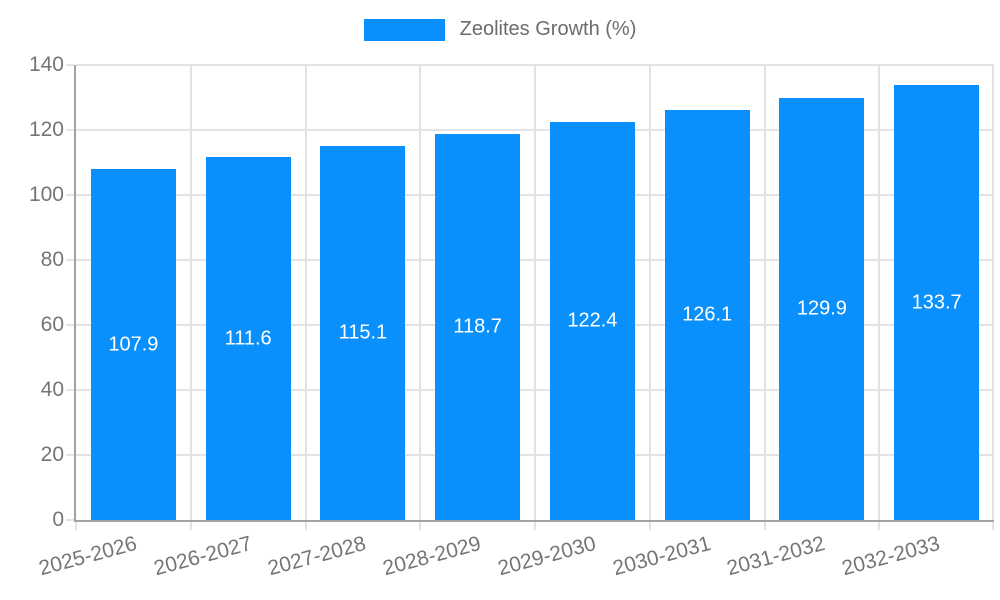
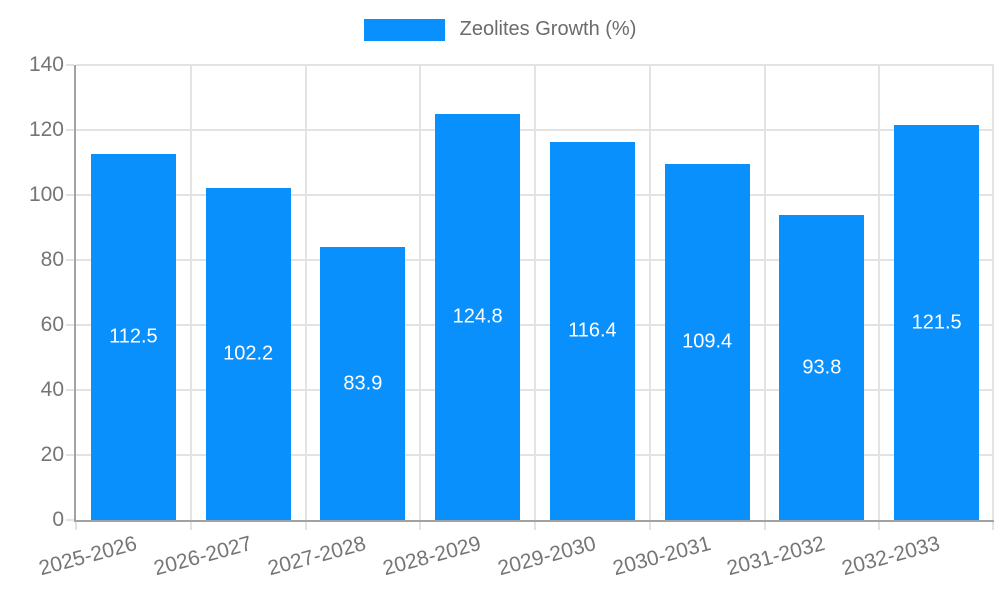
2025-2026: 107.9 -> 112.5
2026-2027: 111.6 -> 102.2
2027-2028: 115.1 -> 83.9
2028-2029: 118.7 -> 124.8
2029-2030: 122.4 -> 116.4
2030-2031: 126.1 -> 109.4
2031-2032: 129.9 -> 93.8
2032-2033: 133.7 -> 121.5
